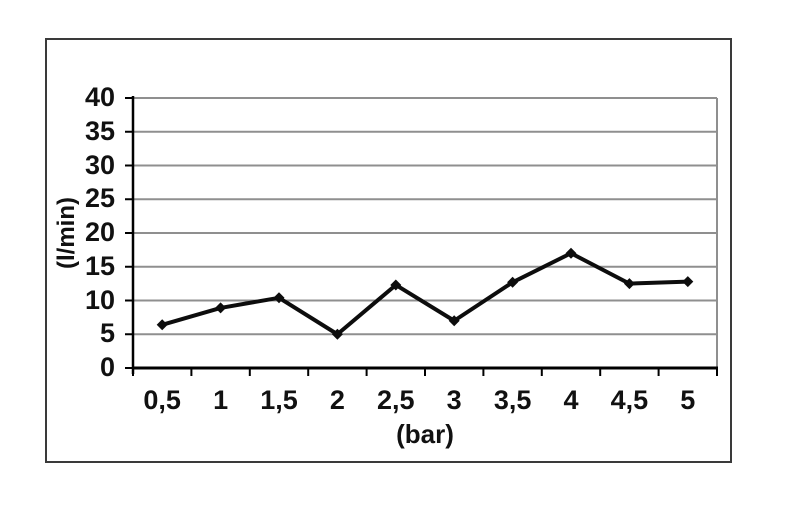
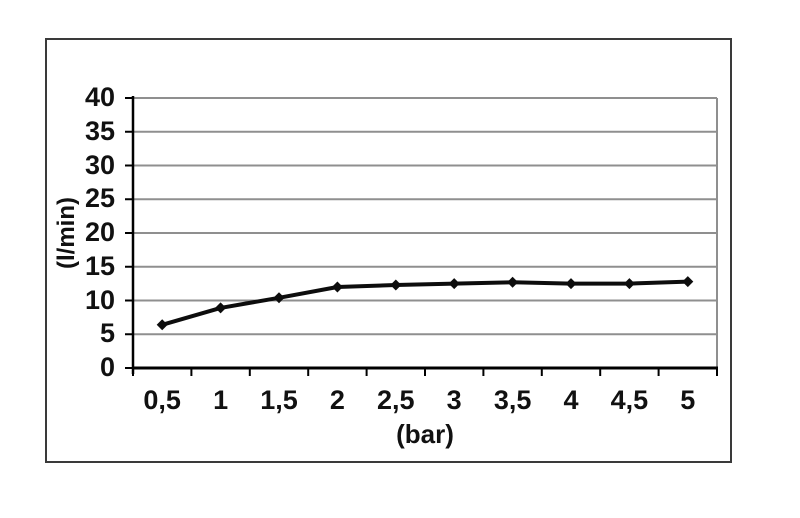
2: 5 -> 12
3: 7 -> 12
4: 17 -> 12
